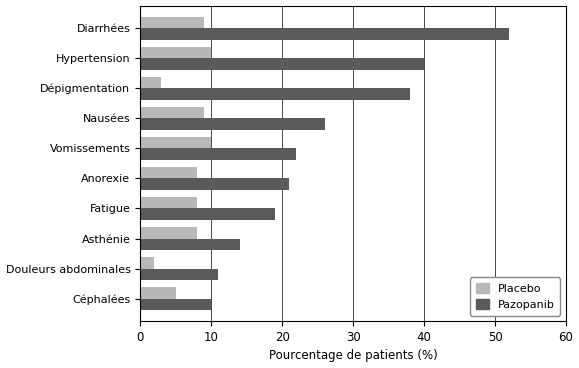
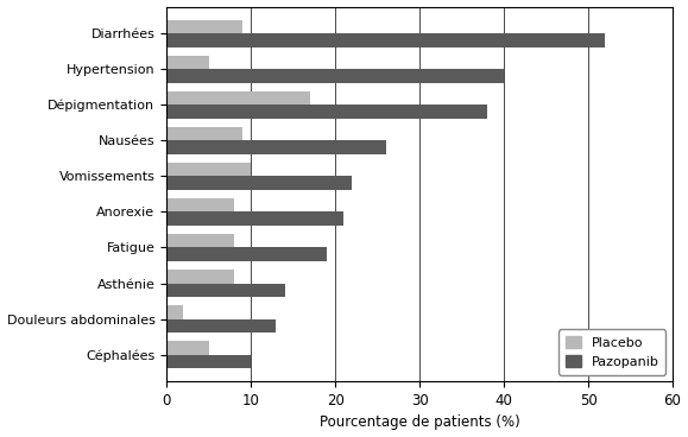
Placebo/Hypertension: 10 -> 5
Placebo/Dépigmentation: 3 -> 17
Pazopanib/Douleurs abdominales: 11 -> 13
